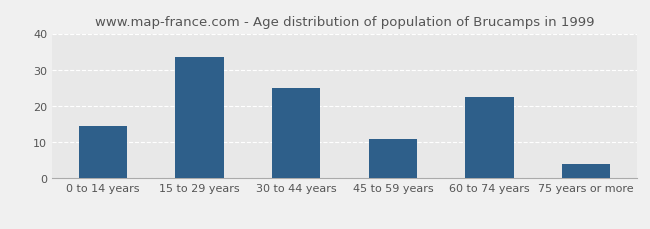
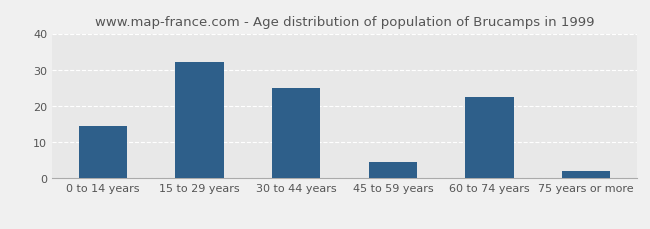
15 to 29 years: 33.5 -> 32.0
45 to 59 years: 11.0 -> 4.5
75 years or more: 4.0 -> 2.0
